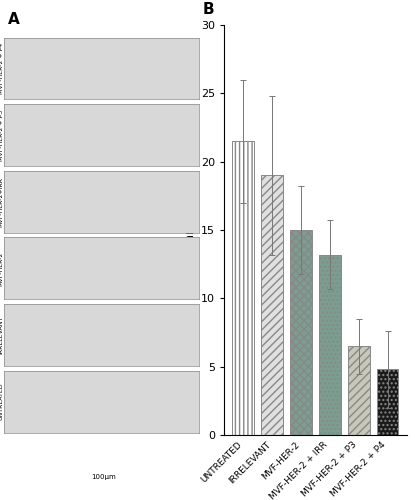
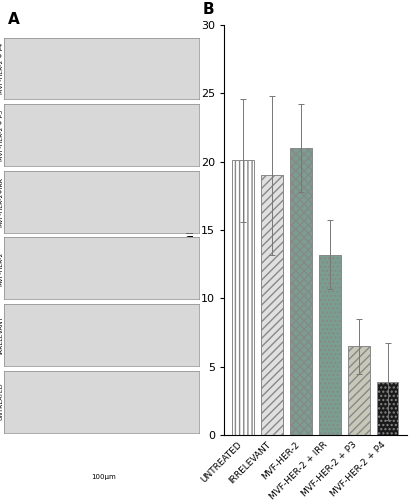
UNTREATED: 21.5 -> 20.1
MVF-HER-2: 15.0 -> 21.0
MVF-HER-2 + P4: 4.8 -> 3.9
